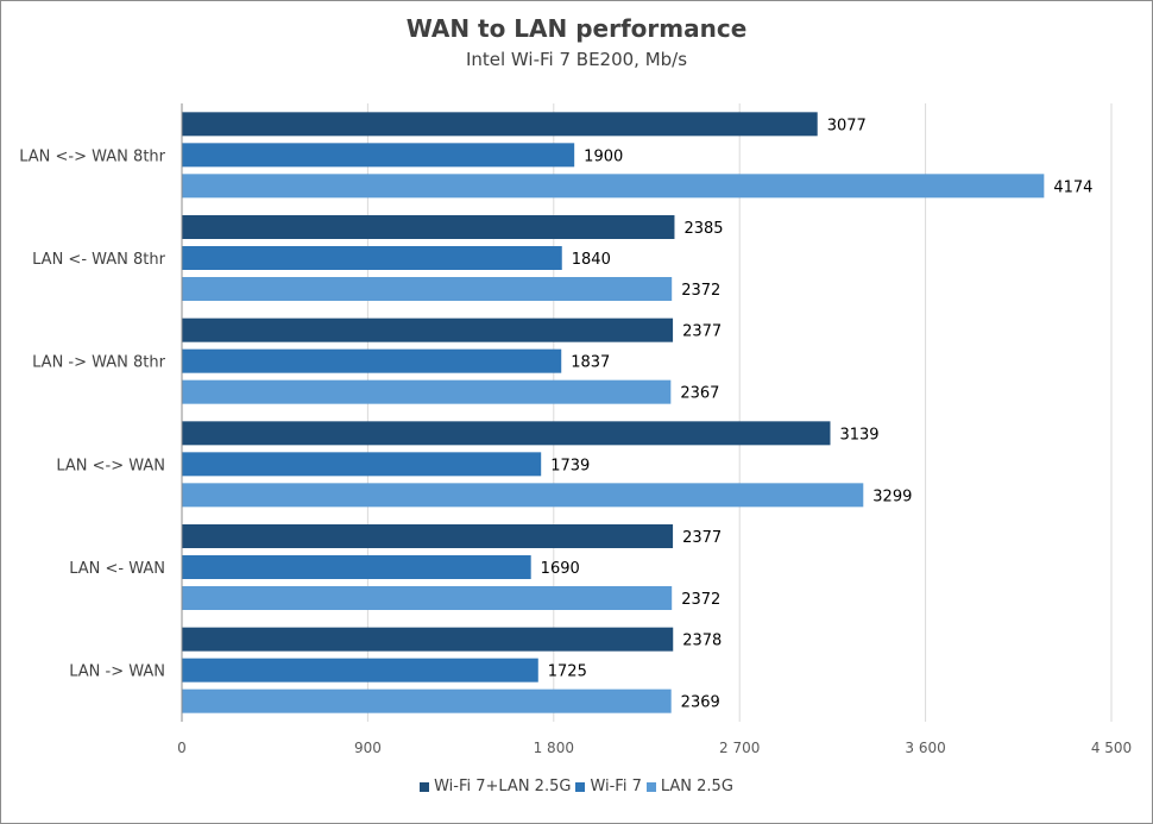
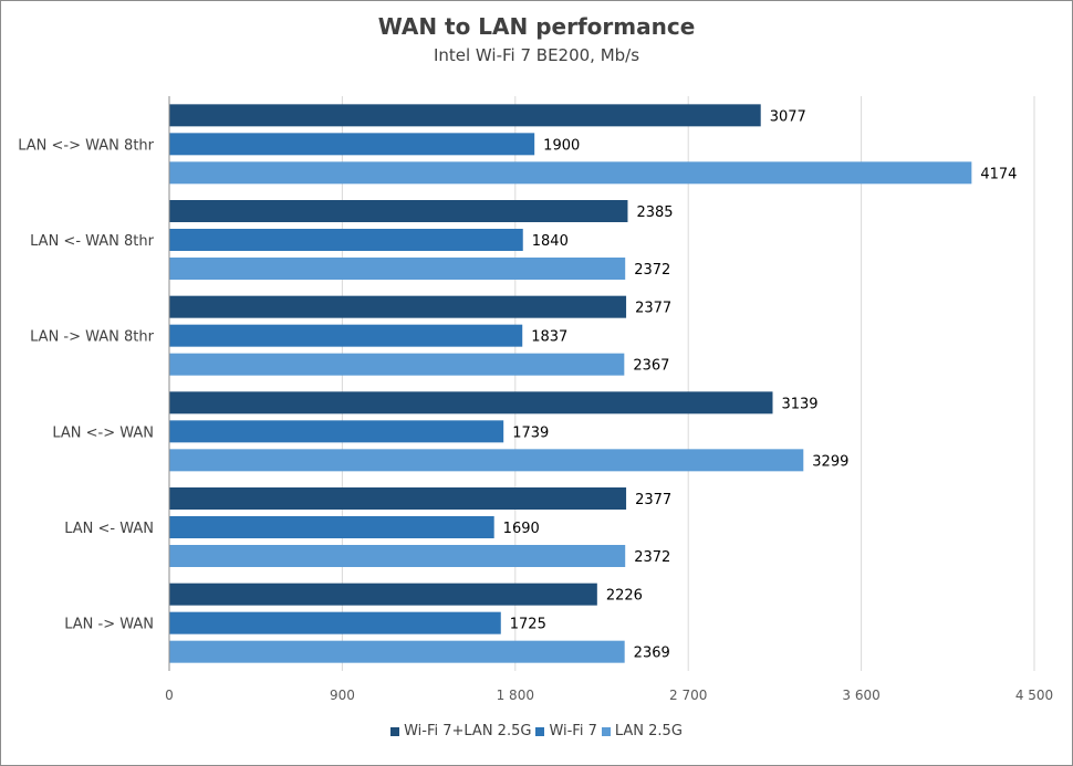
Wi-Fi 7+LAN 2.5G/LAN -> WAN: 2378 -> 2226
